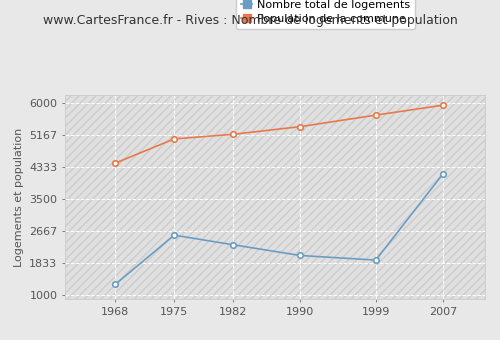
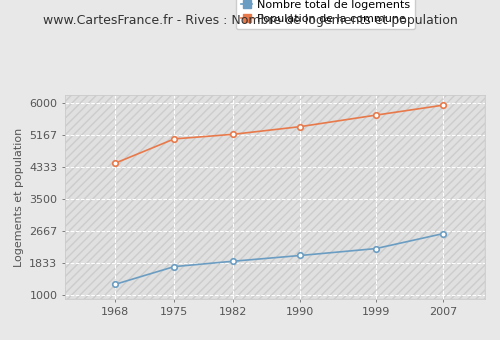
Nombre total de logements/1975: 2550 -> 1730
Nombre total de logements/1982: 2300 -> 1870
Nombre total de logements/1999: 1900 -> 2200
Nombre total de logements/2007: 4150 -> 2590
